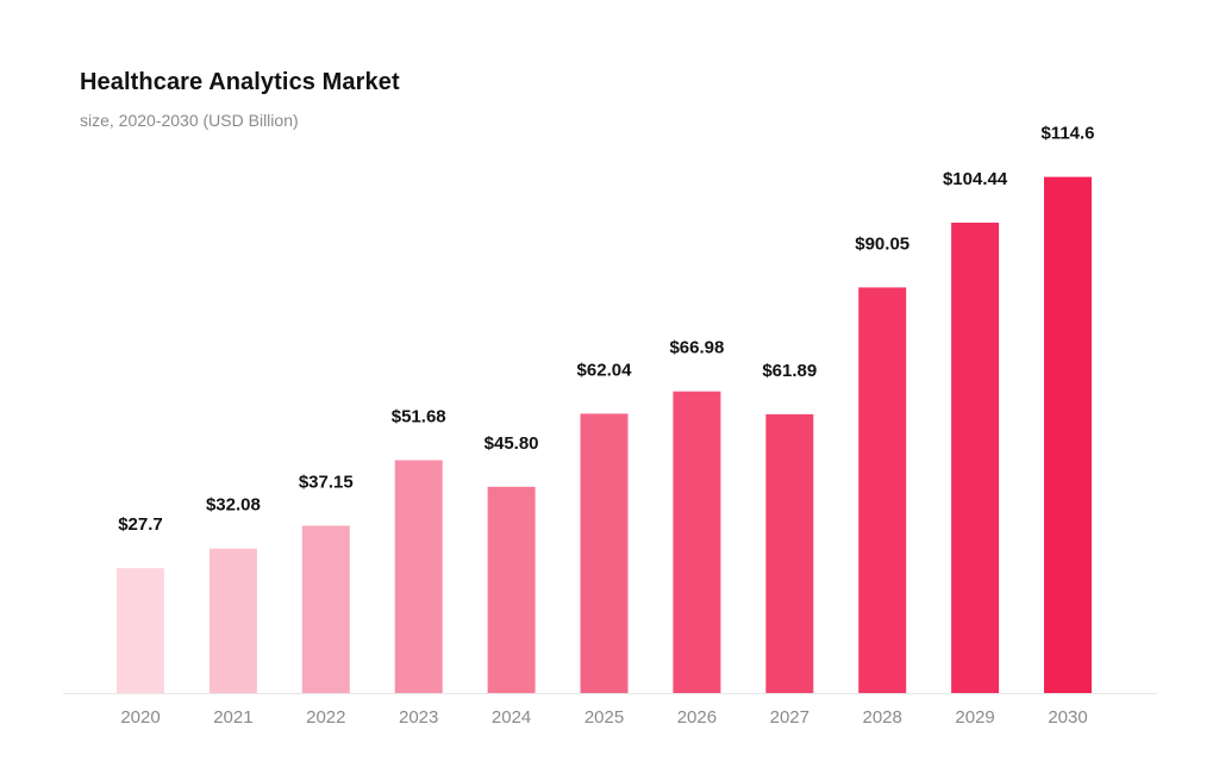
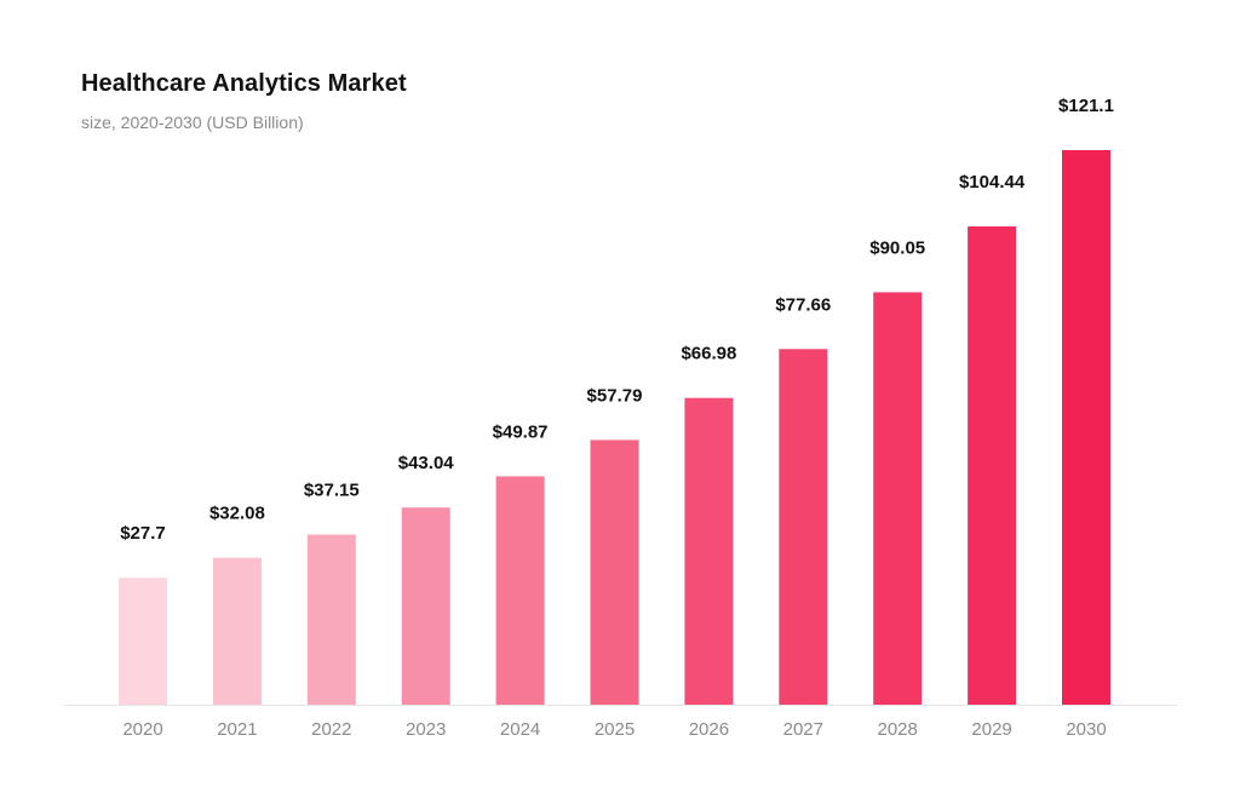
2023: $51.68 -> $43.04
2024: $45.80 -> $49.87
2025: $62.04 -> $57.79
2027: $61.89 -> $77.66
2030: $114.6 -> $121.1
